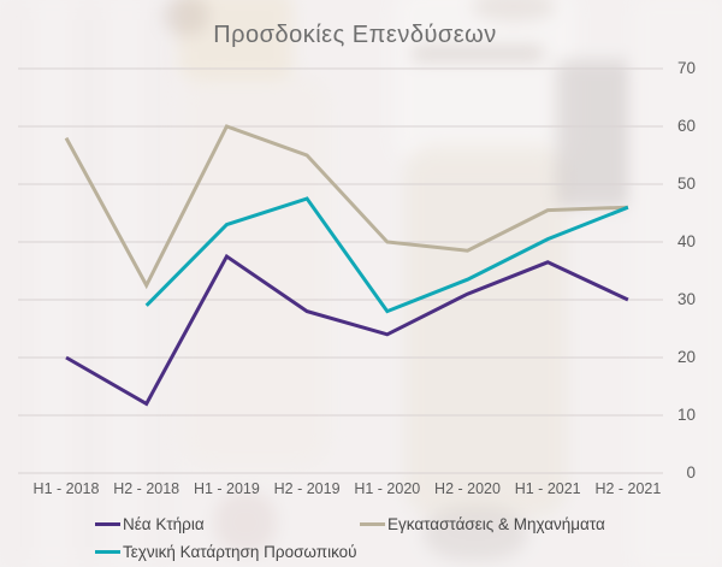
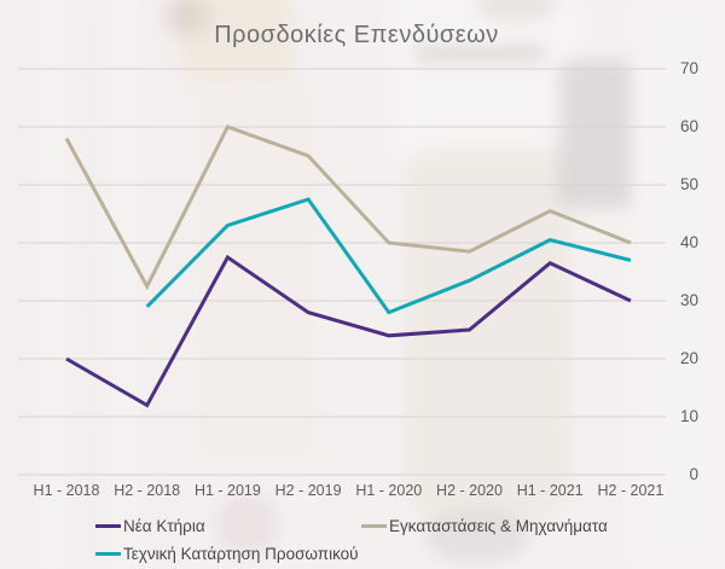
Νέα Κτήρια/H2 - 2020: 31 -> 25
Εγκαταστάσεις & Μηχανήματα/H2 - 2021: 46 -> 40
Τεχνική Κατάρτηση Προσωπικού/H2 - 2021: 46 -> 37
